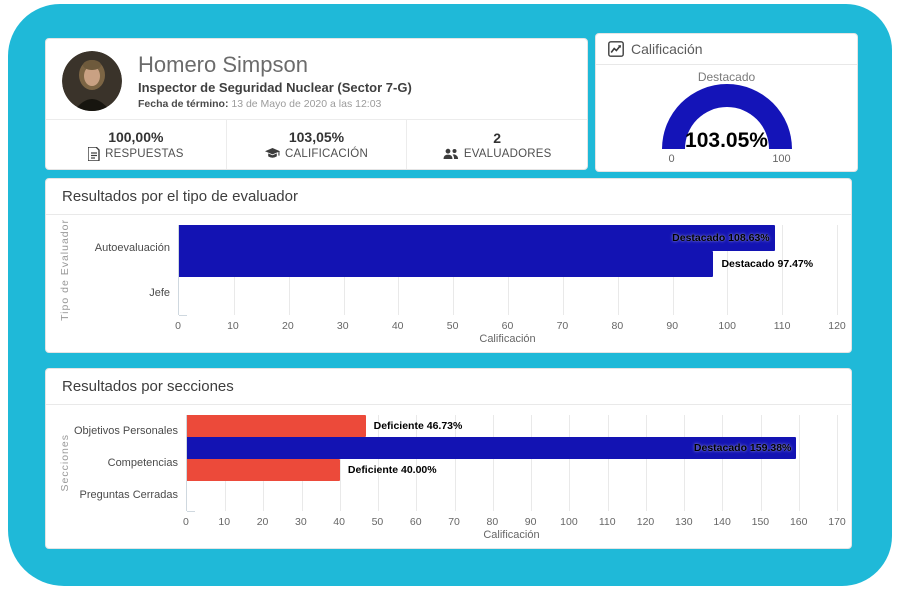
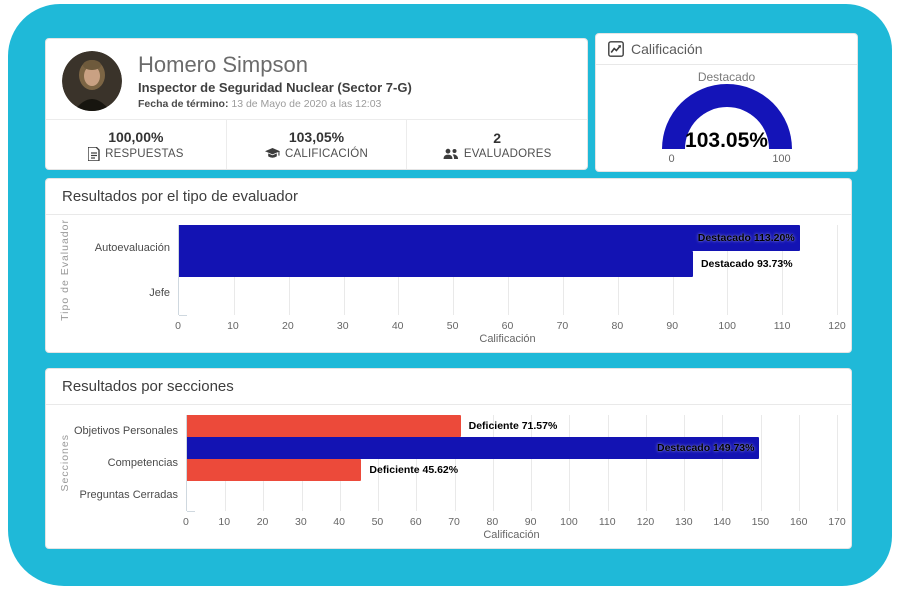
Resultados por el tipo de evaluador/Autoevaluación: 108.63% -> 113.20%
Resultados por el tipo de evaluador/Jefe: 97.47% -> 93.73%
Resultados por secciones/Objetivos Personales: 46.73% -> 71.57%
Resultados por secciones/Competencias: 159.38% -> 149.73%
Resultados por secciones/Preguntas Cerradas: 40.00% -> 45.62%
